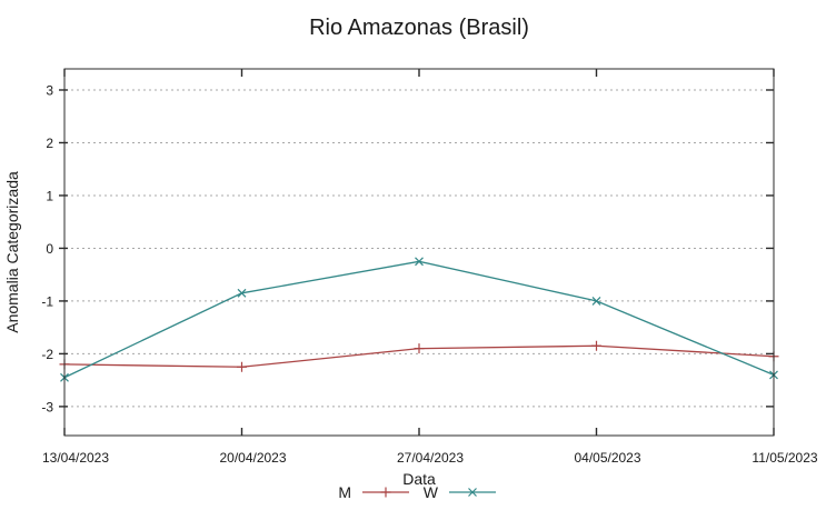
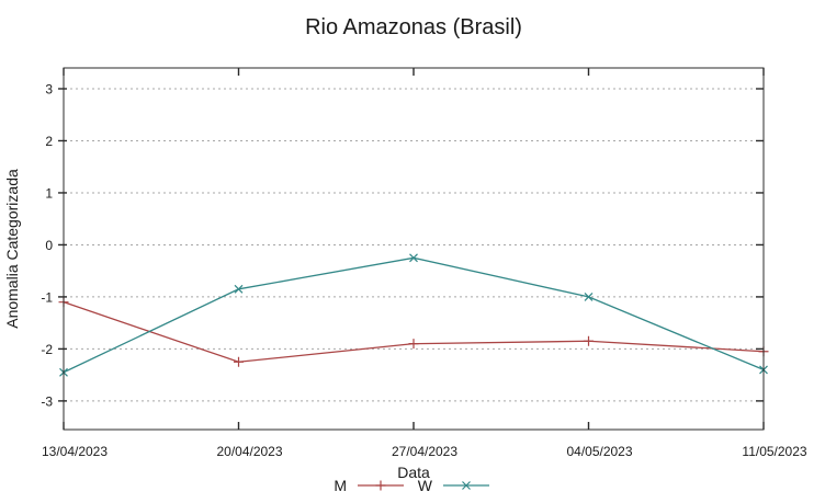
M/13/04/2023: -2.2 -> -1.1
